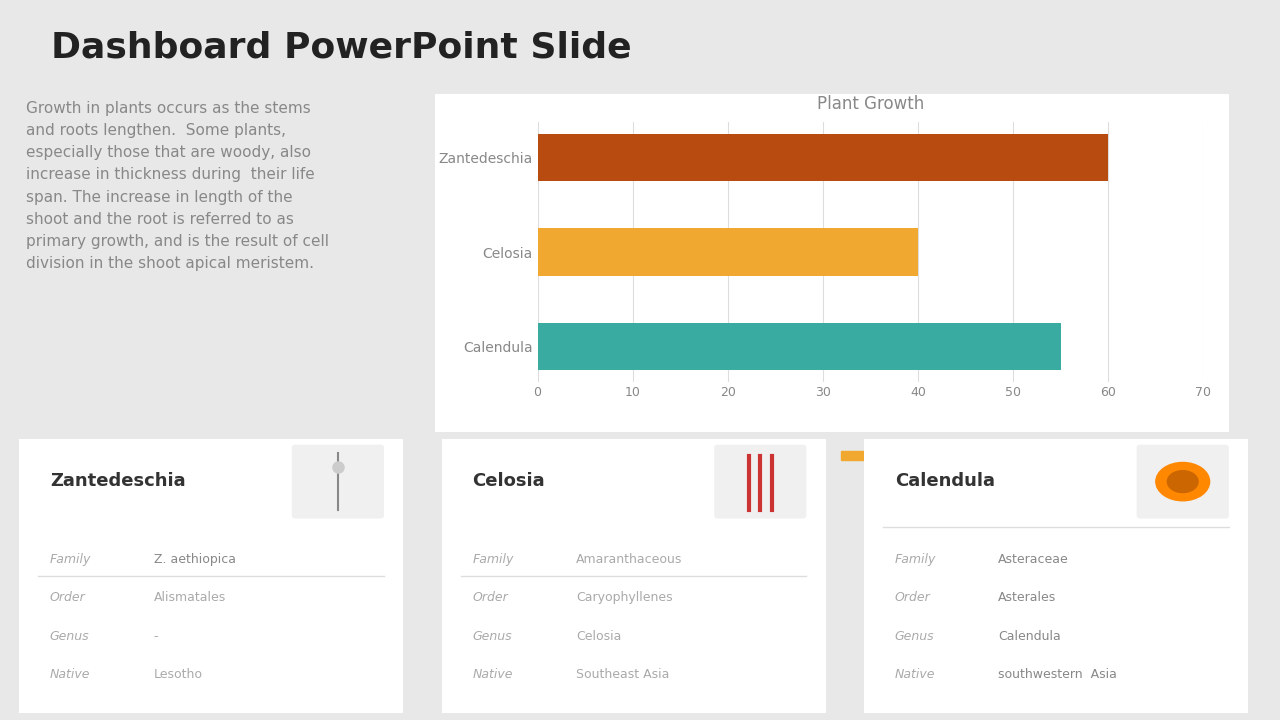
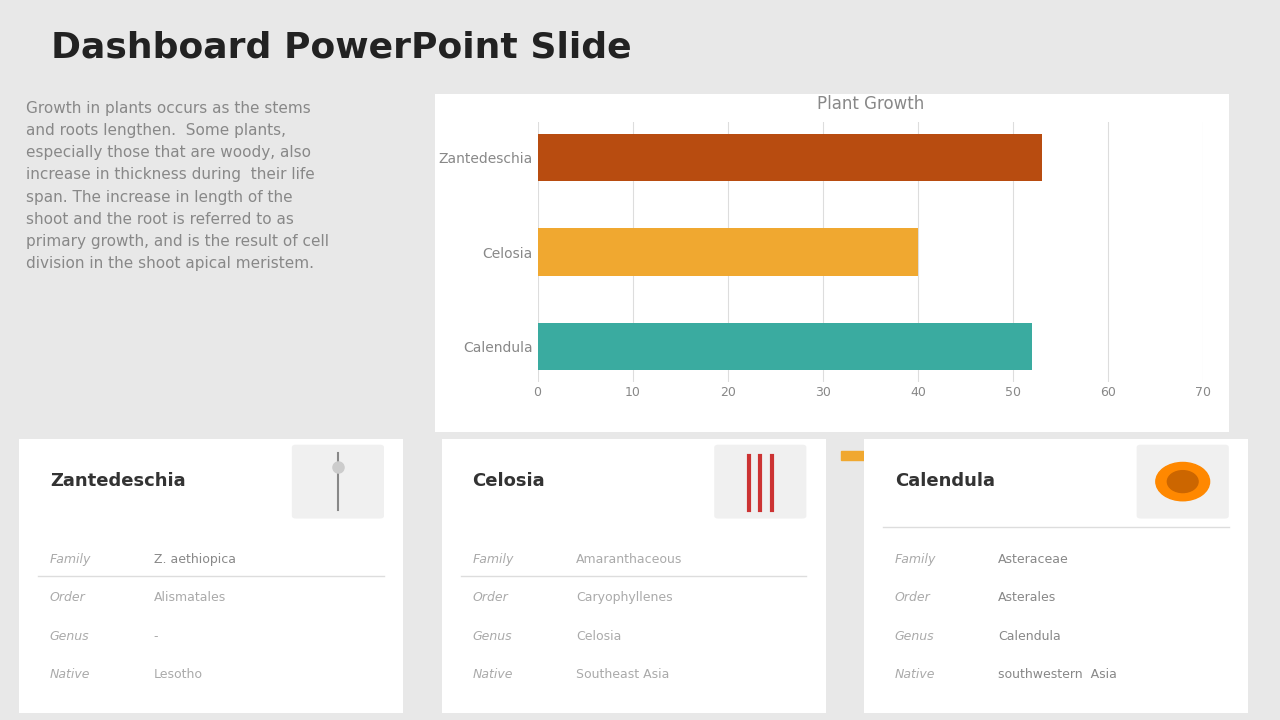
Zantedeschia: 60 -> 53
Calendula: 55 -> 52
